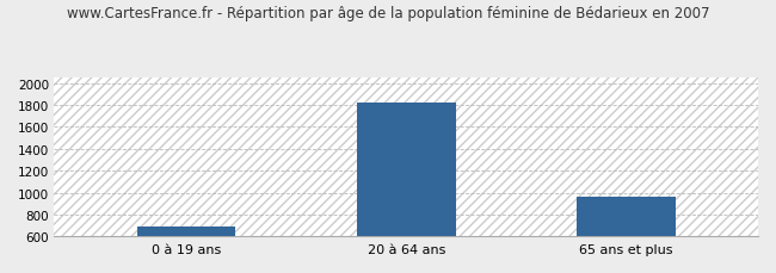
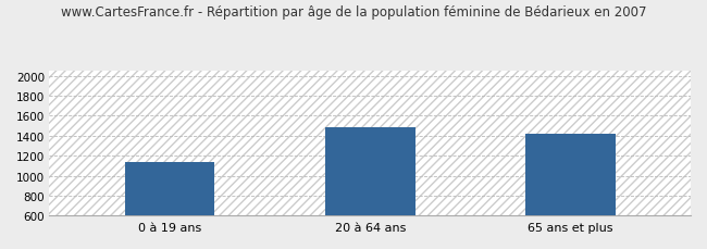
0 à 19 ans: 690 -> 1140
20 à 64 ans: 1820 -> 1480
65 ans et plus: 960 -> 1420
